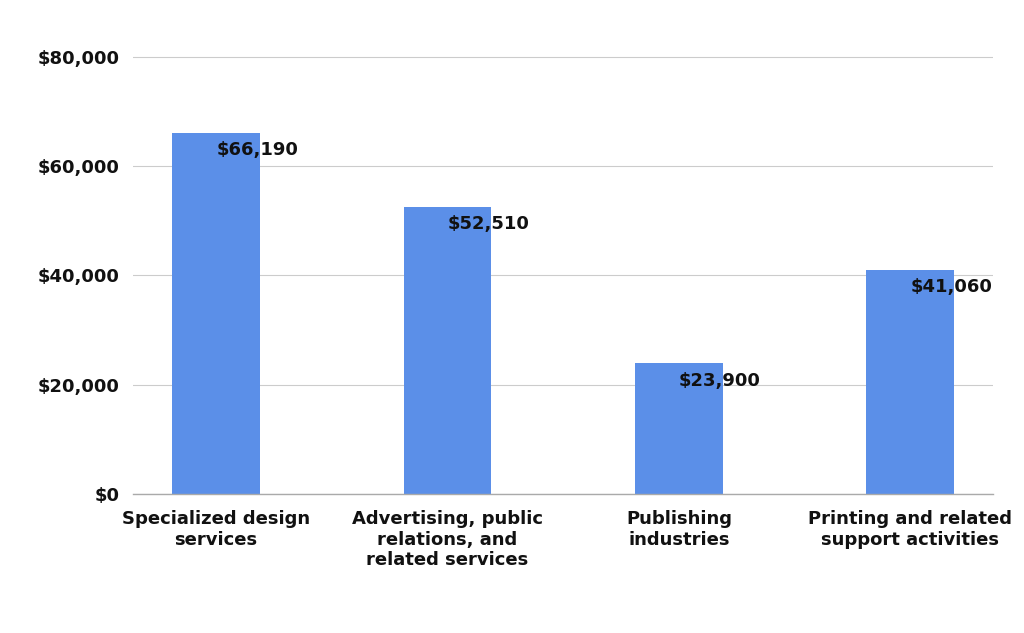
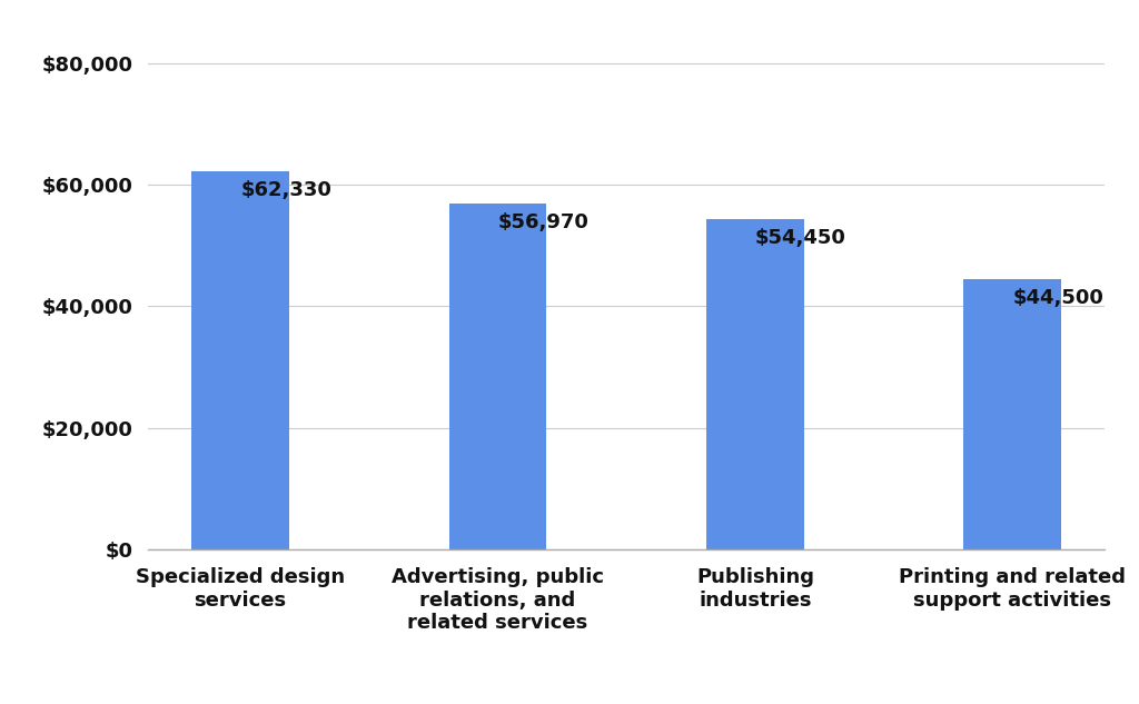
Specialized design services: $66,190 -> $62,330
Advertising, public relations, and related services: $52,510 -> $56,970
Publishing industries: $23,900 -> $54,450
Printing and related support activities: $41,060 -> $44,500
